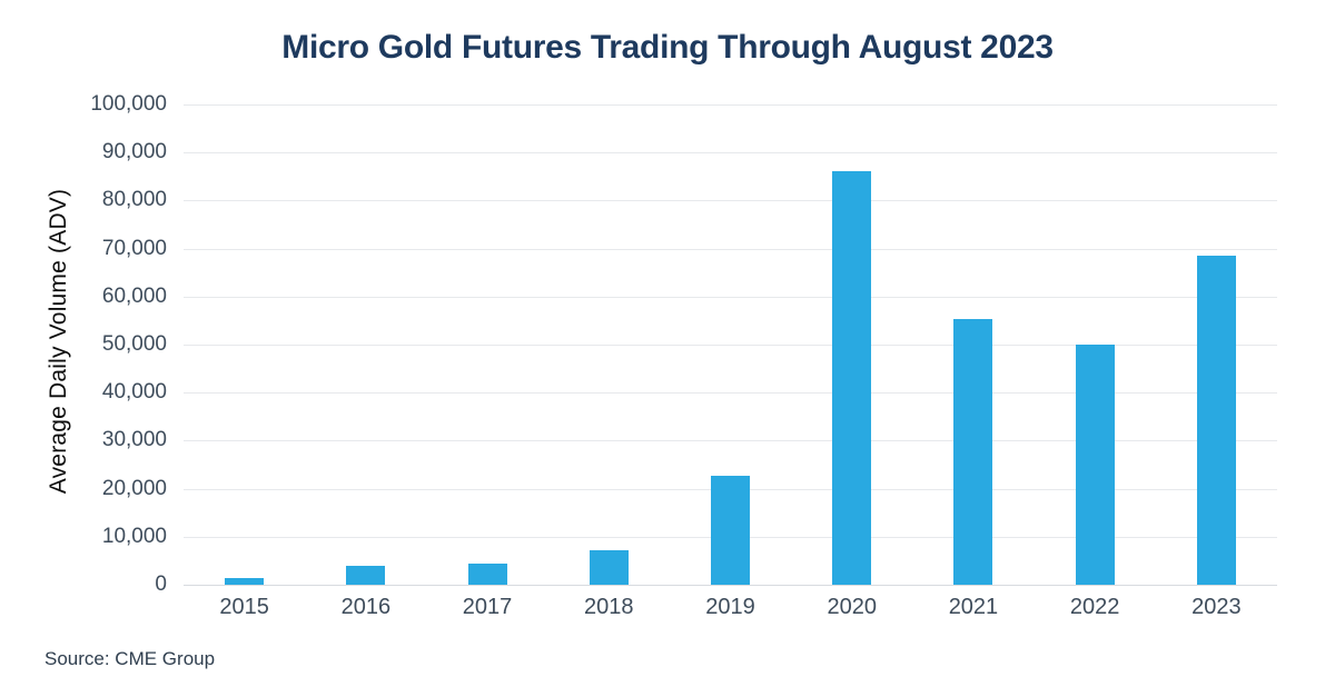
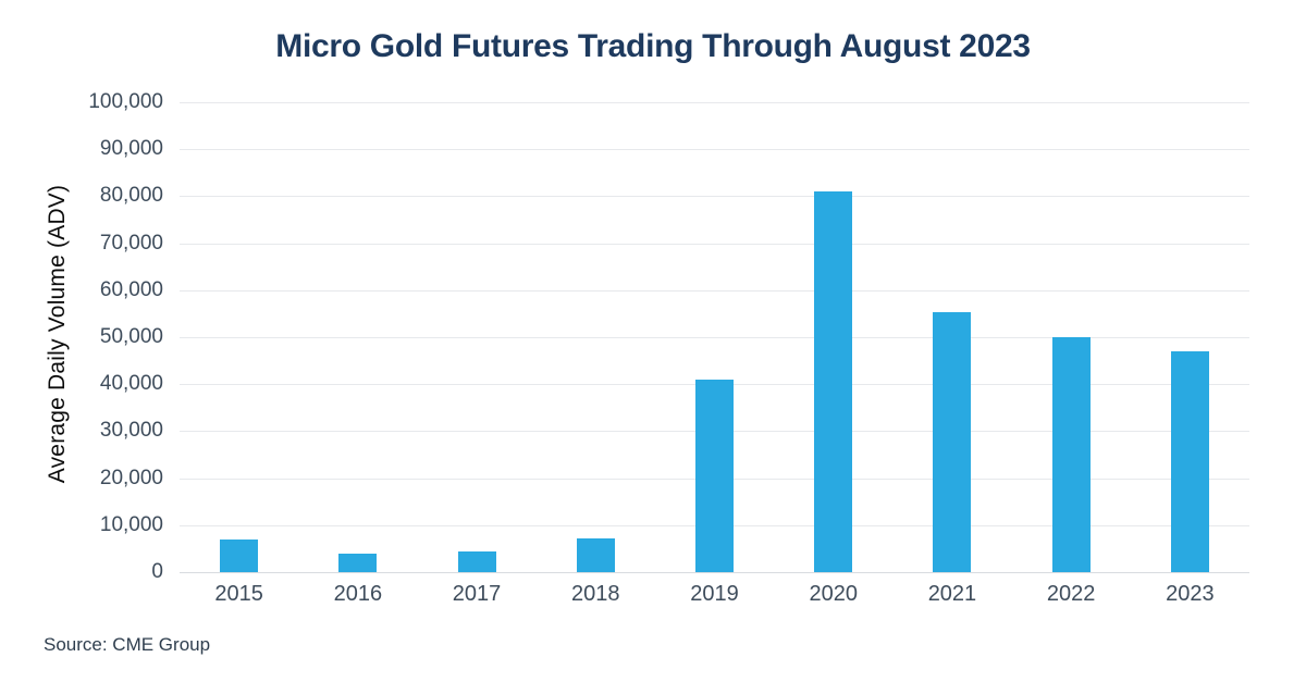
2015: 2000 -> 7000
2019: 23000 -> 41000
2020: 86000 -> 81000
2023: 69000 -> 47000
